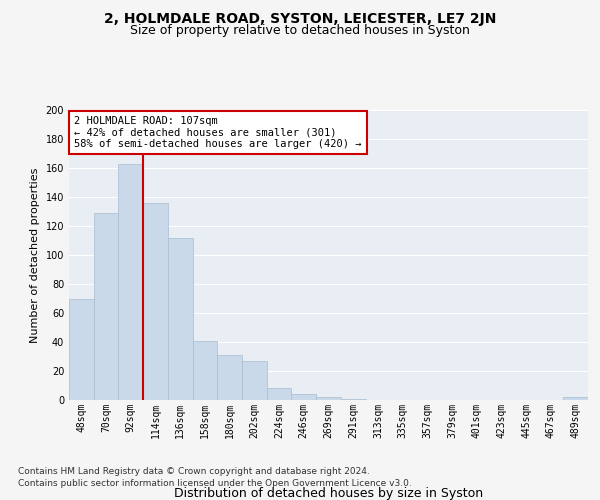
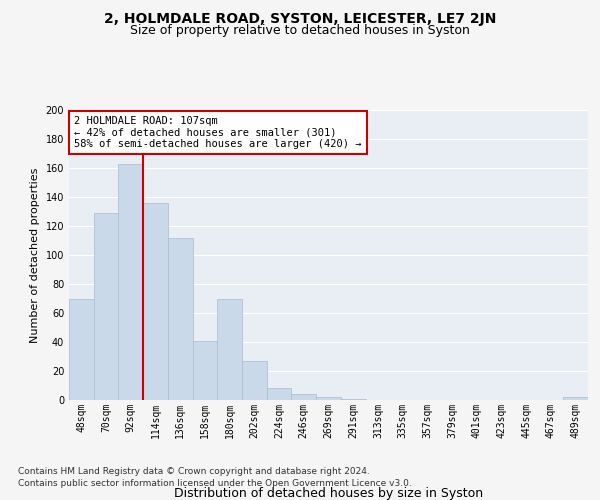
180sqm: 31 -> 70
